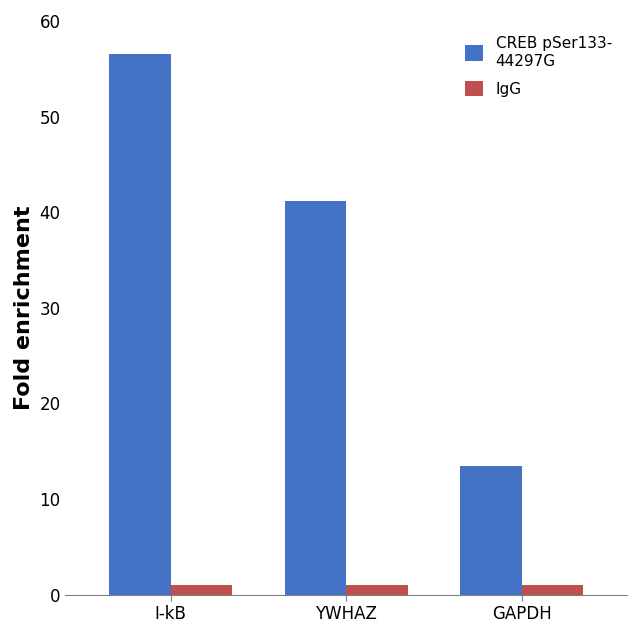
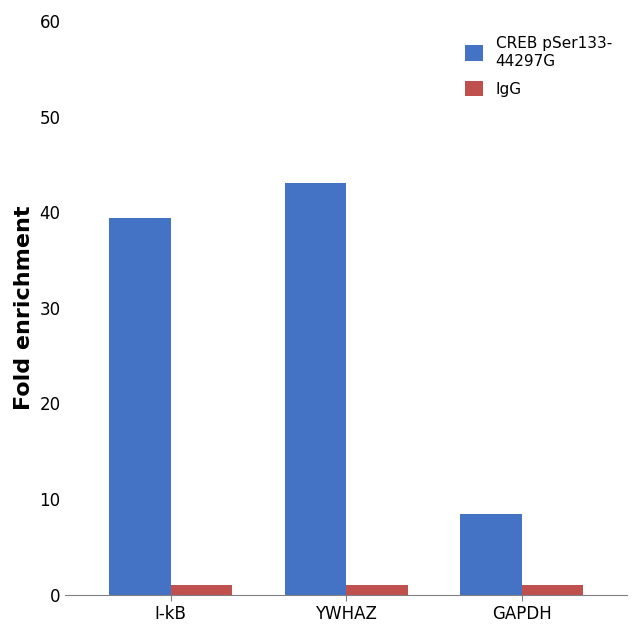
CREB pSer133- 44297G/I-kB: 56.5 -> 39.4
CREB pSer133- 44297G/YWHAZ: 41.2 -> 43.0
CREB pSer133- 44297G/GAPDH: 13.5 -> 8.4
